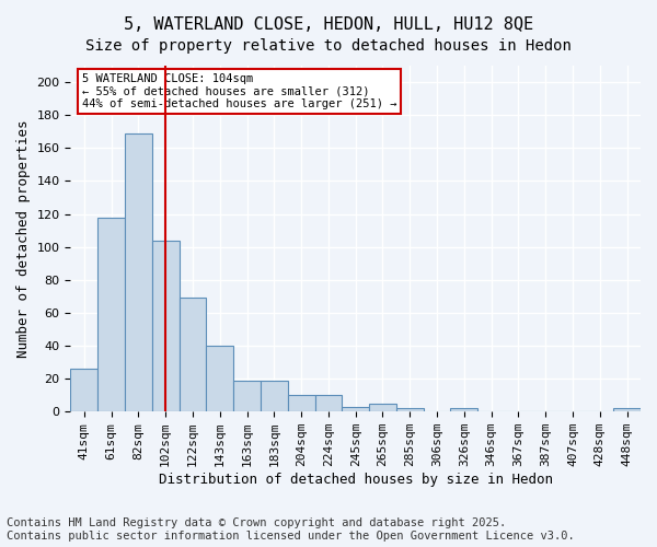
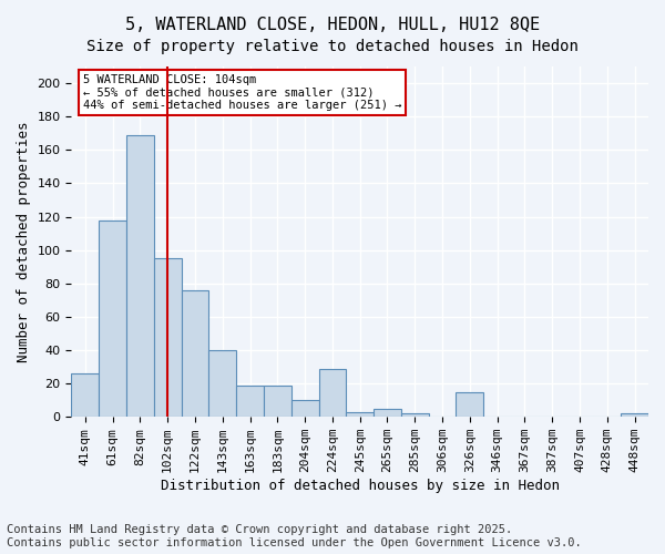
102sqm: 104 -> 95
122sqm: 69 -> 76
224sqm: 10 -> 29
326sqm: 2 -> 15
